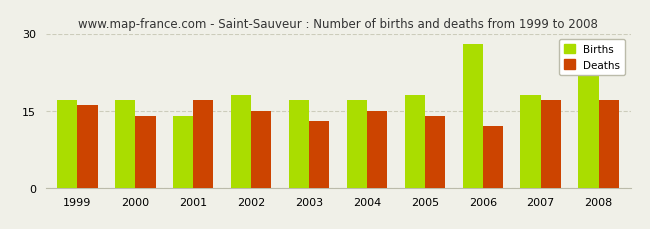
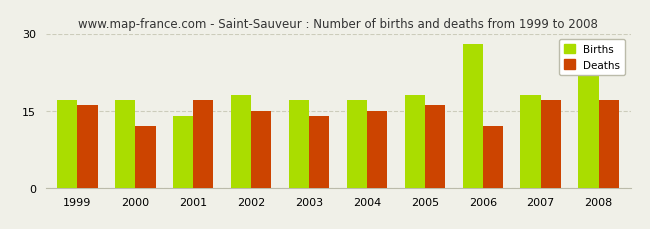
Deaths/2000: 14 -> 12
Deaths/2003: 13 -> 14
Deaths/2005: 14 -> 16
